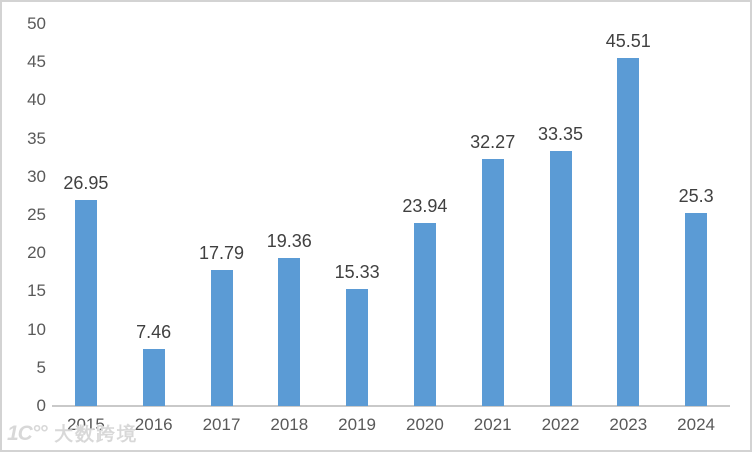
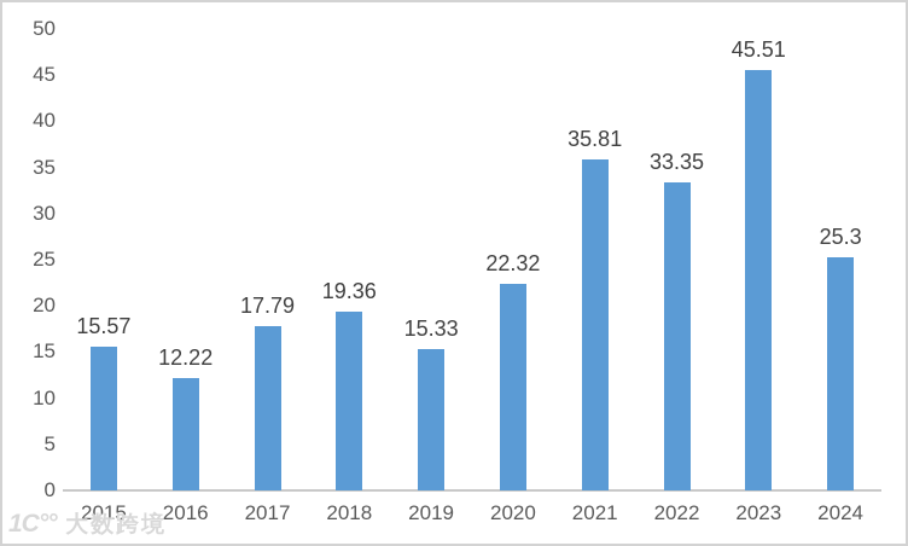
2015: 26.95 -> 15.57
2016: 7.46 -> 12.22
2020: 23.94 -> 22.32
2021: 32.27 -> 35.81
